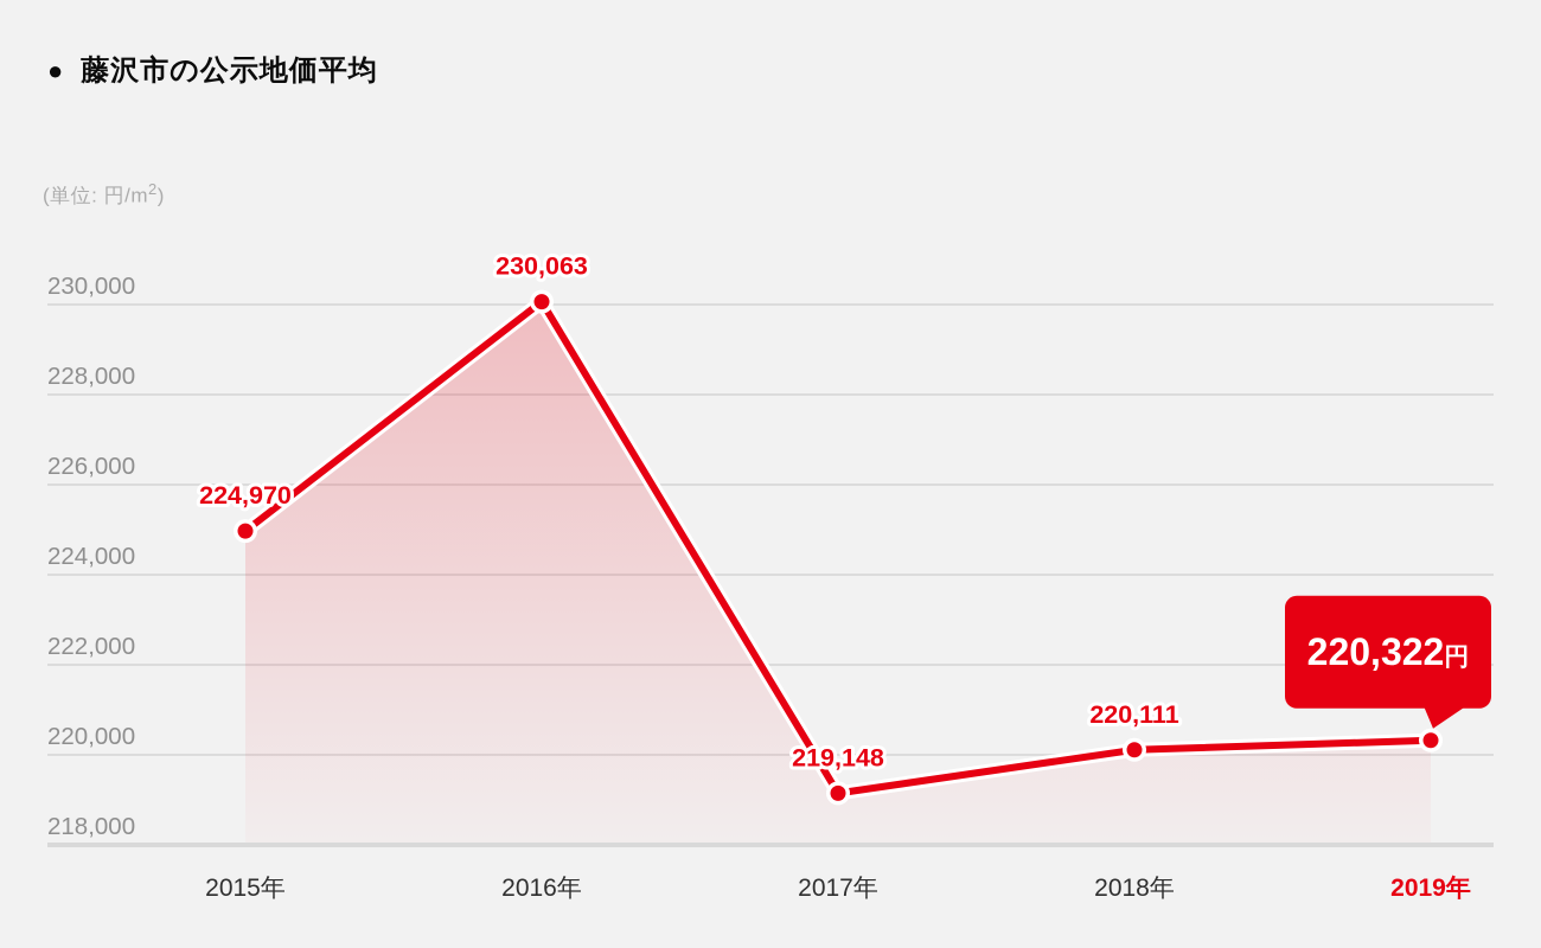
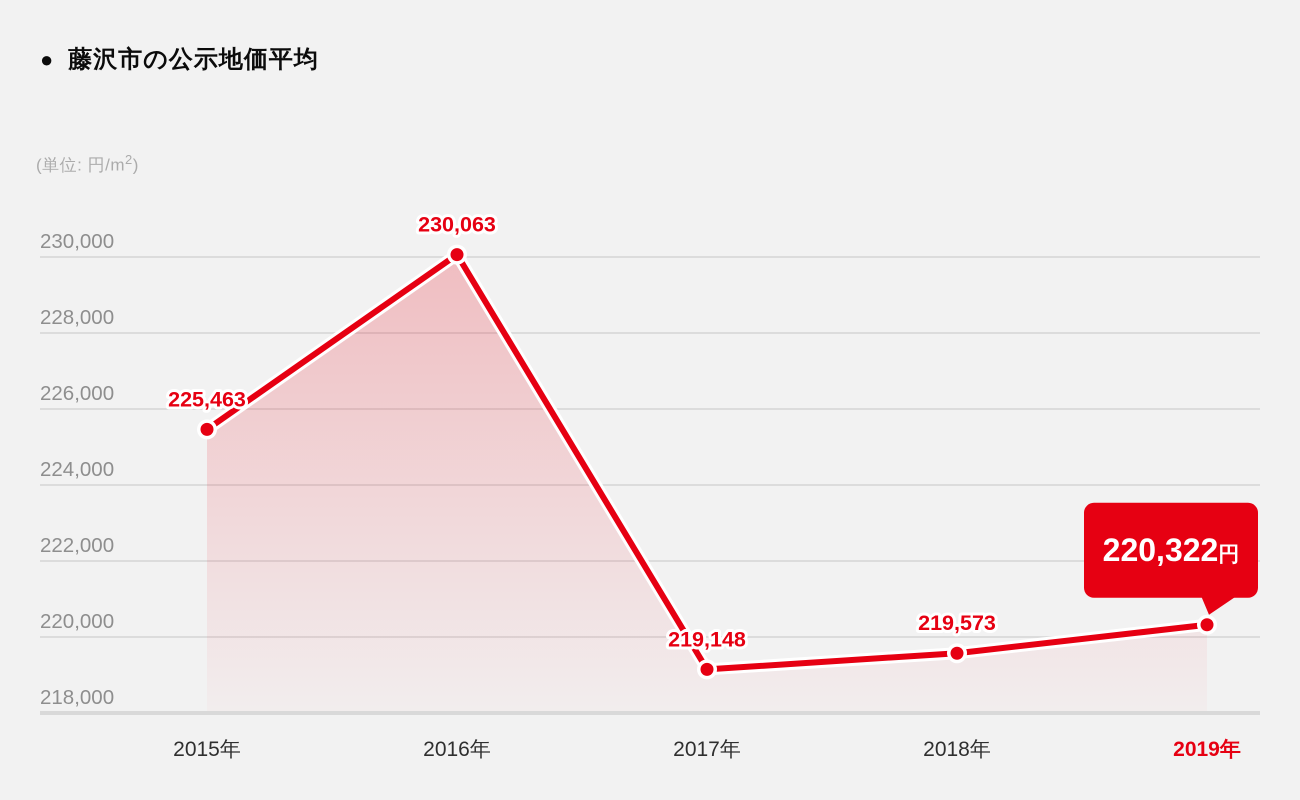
2015年: 224,970 -> 225,463
2018年: 220,111 -> 219,573
